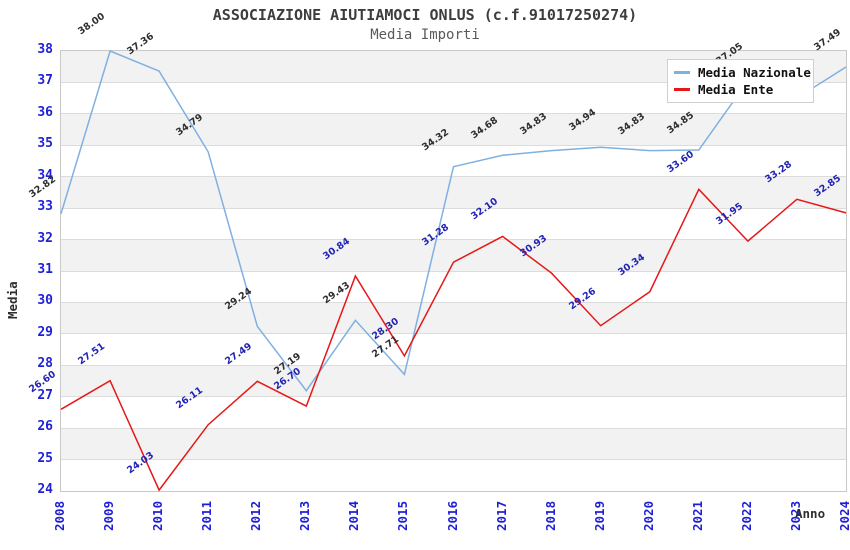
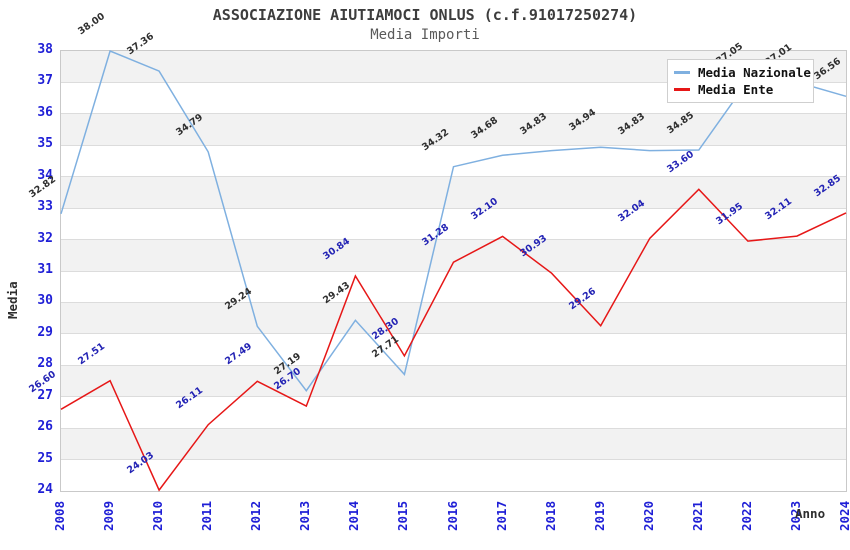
Media Ente/2020: 30.34 -> 32.04
Media Nazionale/2023: 36.50 -> 37.01
Media Ente/2023: 33.28 -> 32.11
Media Nazionale/2024: 37.49 -> 36.56
